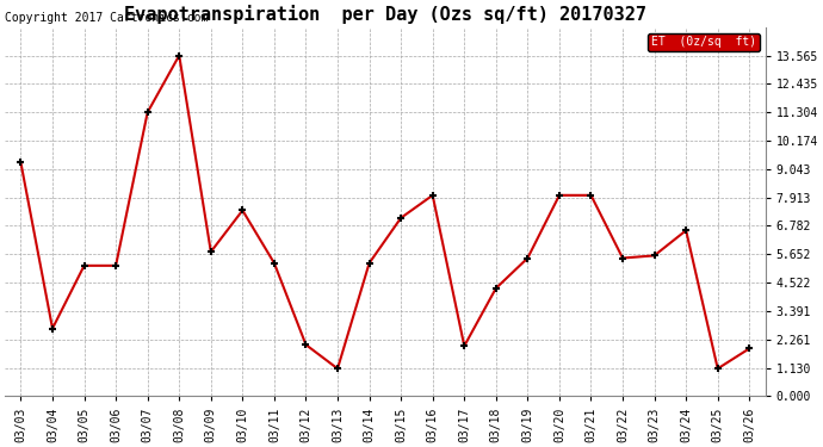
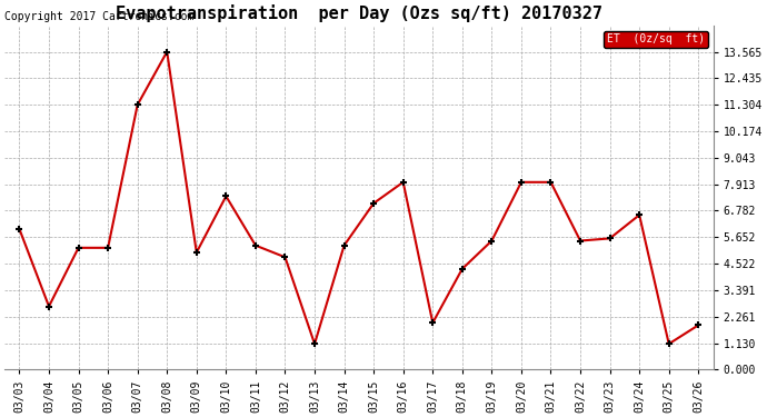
03/03: 9.30 -> 6.00
03/09: 5.75 -> 5.00
03/12: 2.05 -> 4.80
